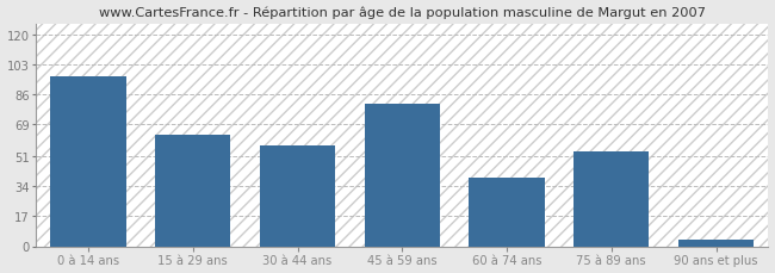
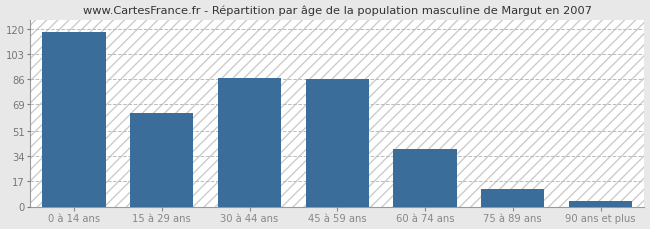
0 à 14 ans: 96 -> 118
30 à 44 ans: 57 -> 87
45 à 59 ans: 81 -> 86
75 à 89 ans: 54 -> 12
